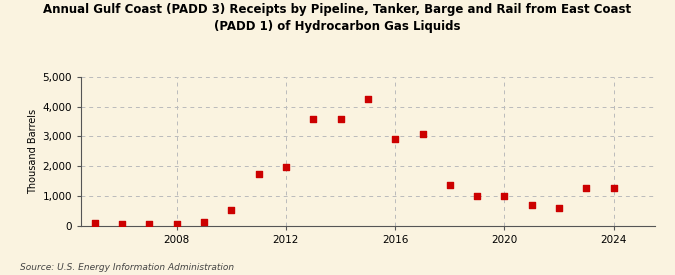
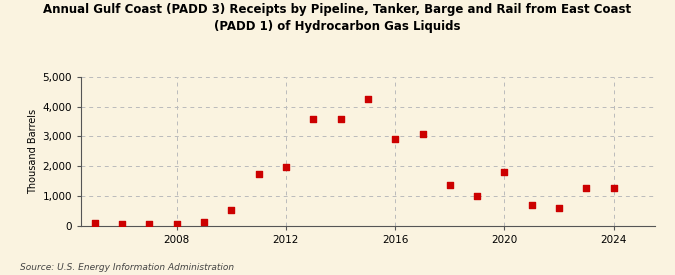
2020: 980 -> 1,800
